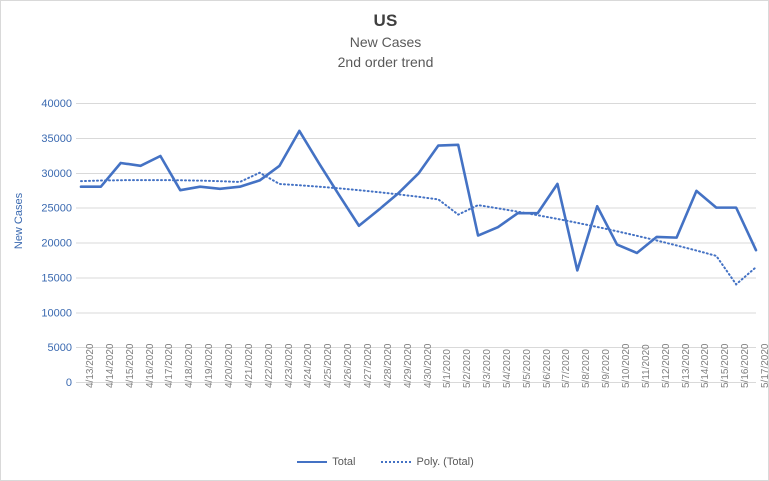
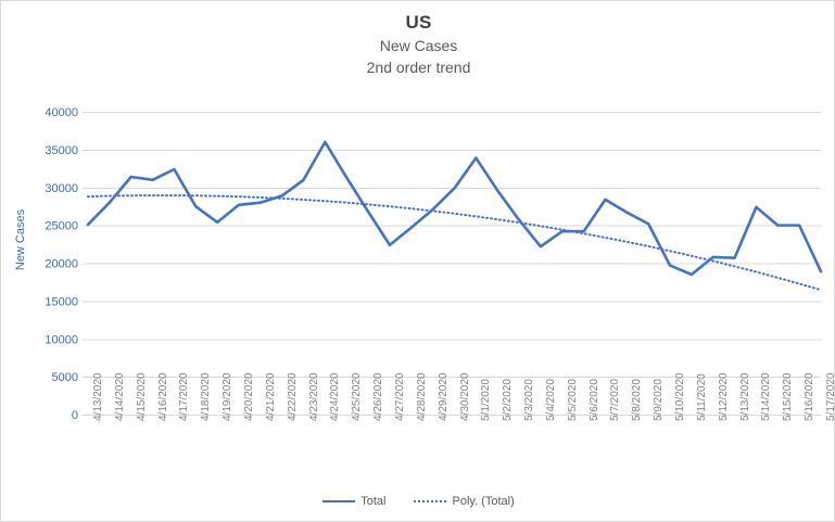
Total/4/13/2020: 28000 -> 25000
Total/4/19/2020: 28000 -> 25000
Poly. (Total)/4/22/2020: 30000 -> 29000
Total/5/2/2020: 34000 -> 30000
Poly. (Total)/5/2/2020: 24000 -> 26000
Total/5/3/2020: 21000 -> 26000
Total/5/8/2020: 16000 -> 27000
Poly. (Total)/5/16/2020: 14000 -> 17000
